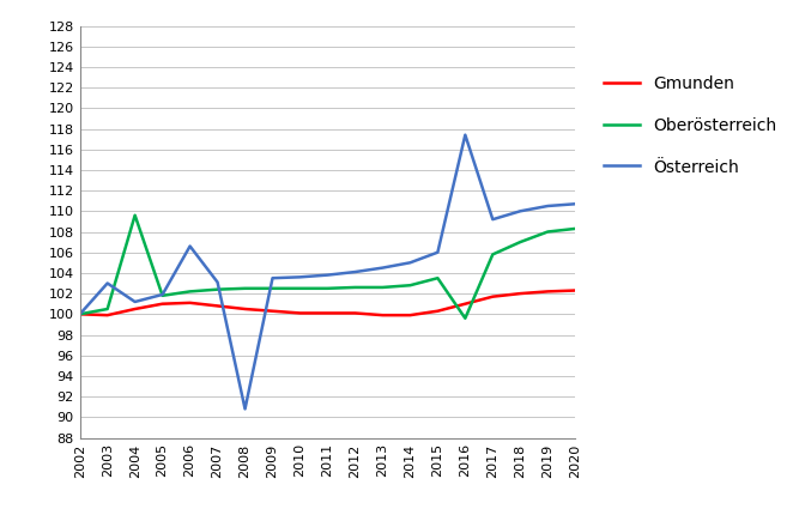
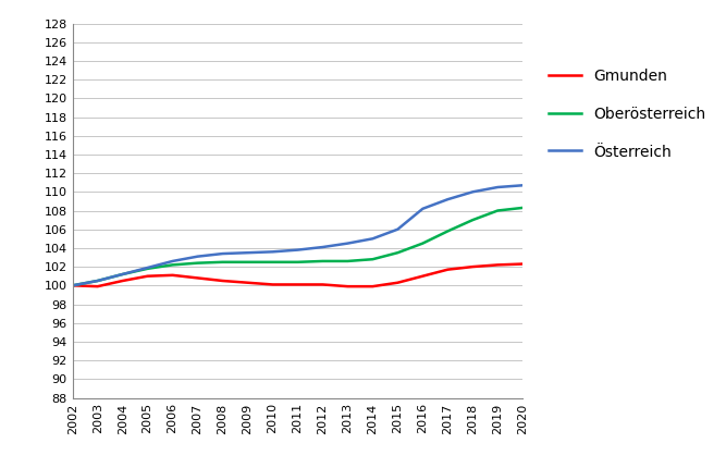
Österreich/2003: 103.0 -> 100.5
Oberösterreich/2004: 109.6 -> 101.2
Österreich/2006: 106.6 -> 102.6
Österreich/2008: 90.8 -> 103.4
Oberösterreich/2016: 99.6 -> 104.5
Österreich/2016: 117.4 -> 108.2
